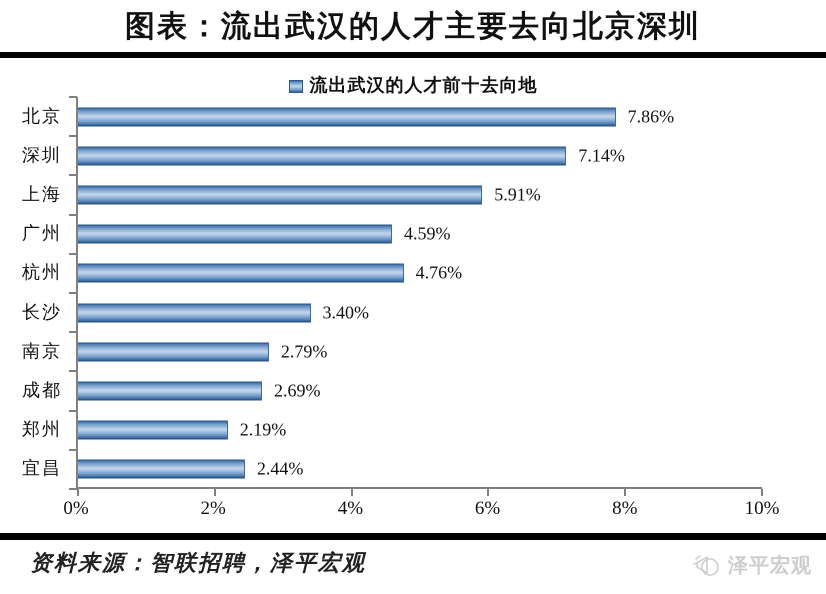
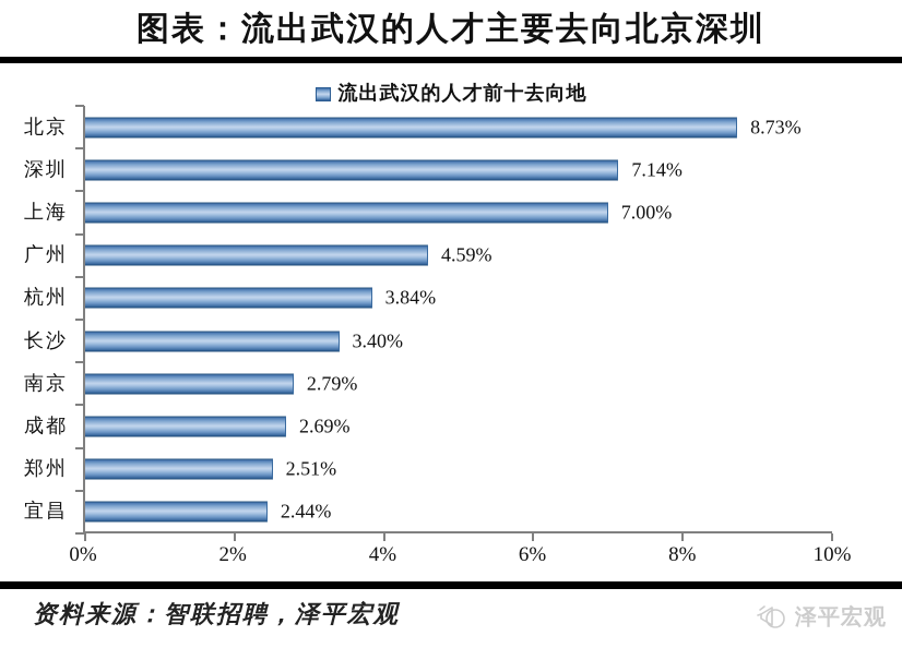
北京: 7.86% -> 8.73%
上海: 5.91% -> 7.00%
杭州: 4.76% -> 3.84%
郑州: 2.19% -> 2.51%
